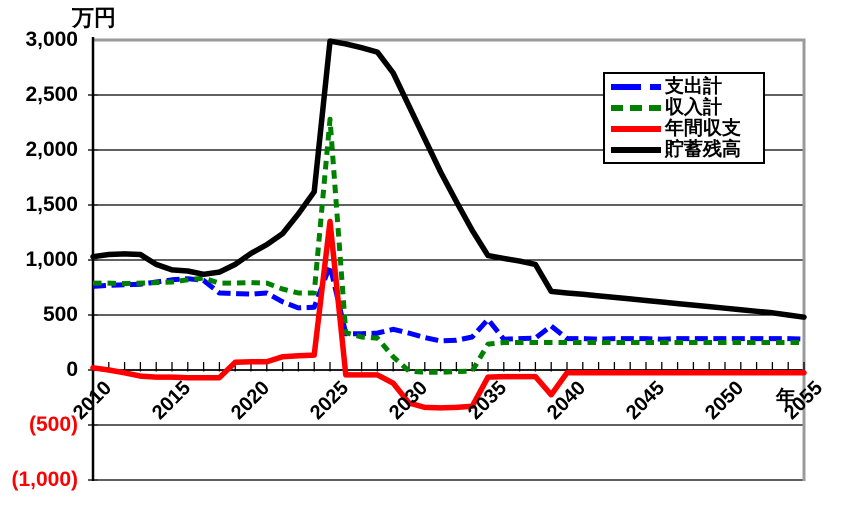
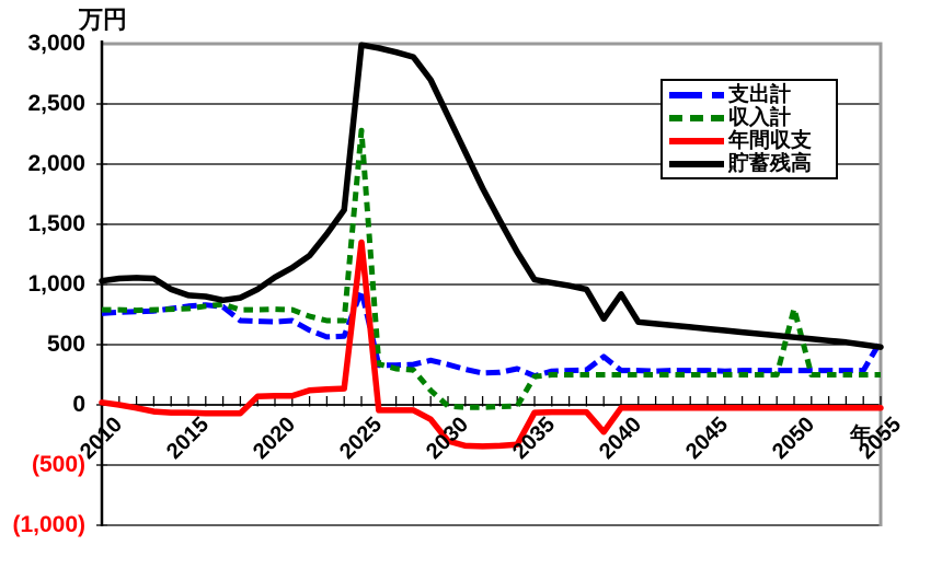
支出計/2035: 460 -> 240
貯蓄残高/2040: 700 -> 920
収入計/2050: 250 -> 800
支出計/2055: 280 -> 530
